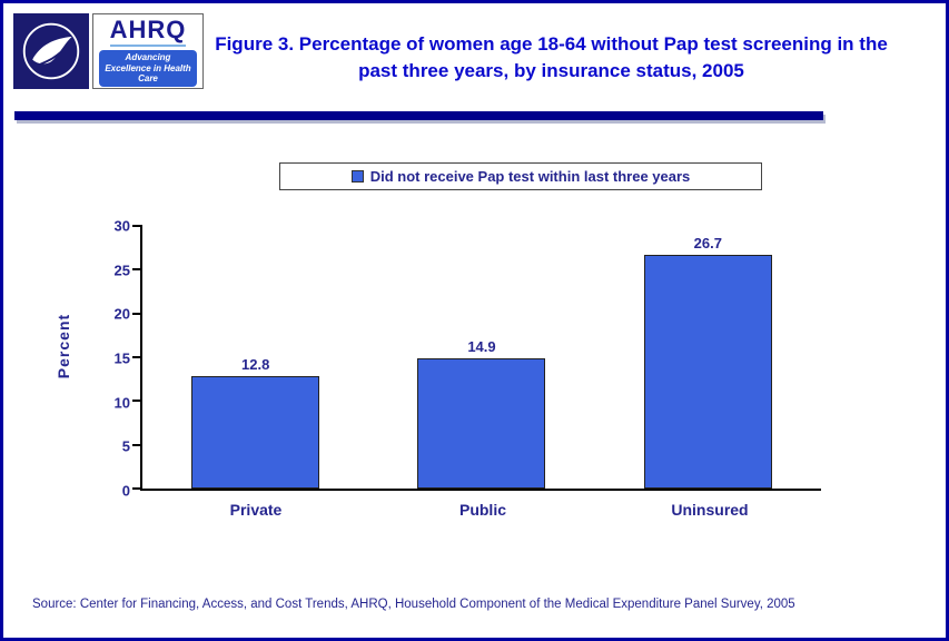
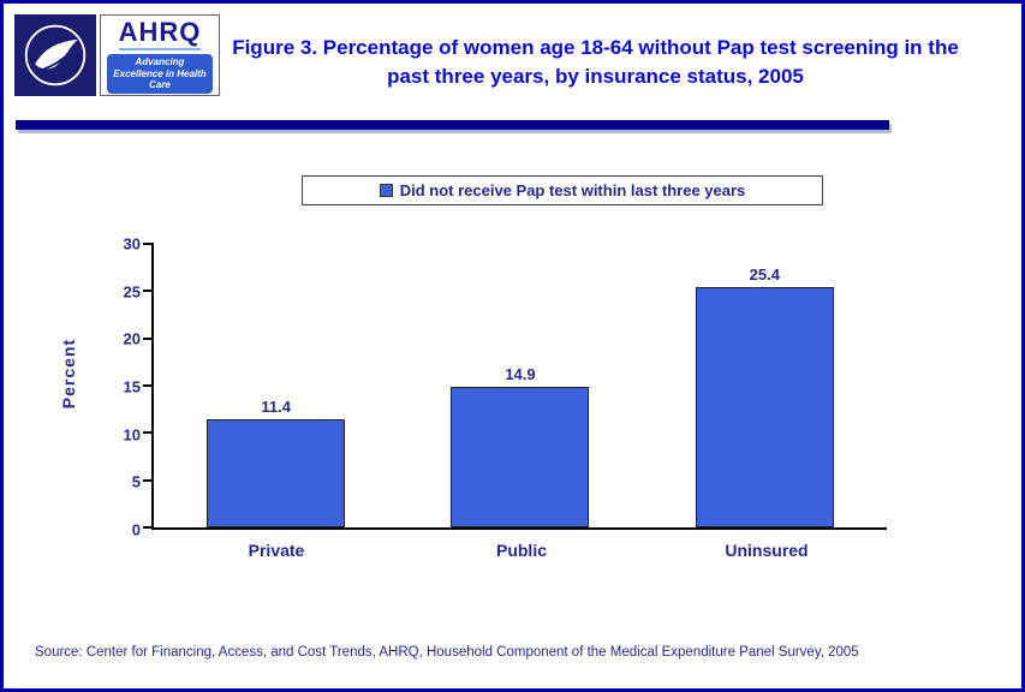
Private: 12.8 -> 11.4
Uninsured: 26.7 -> 25.4
